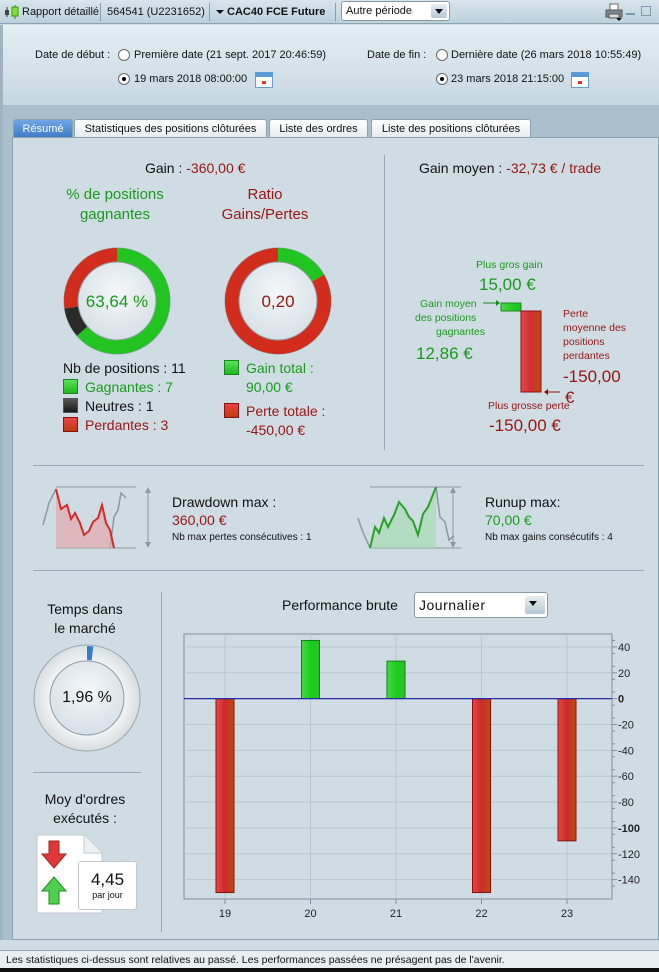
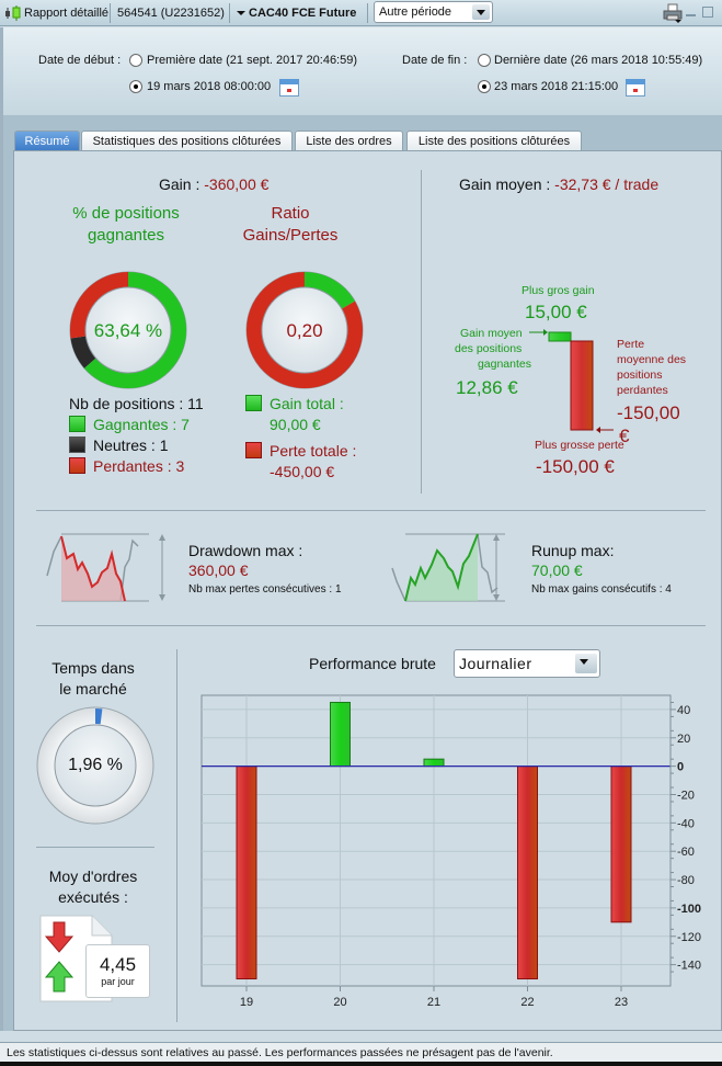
21: 29 -> 5
